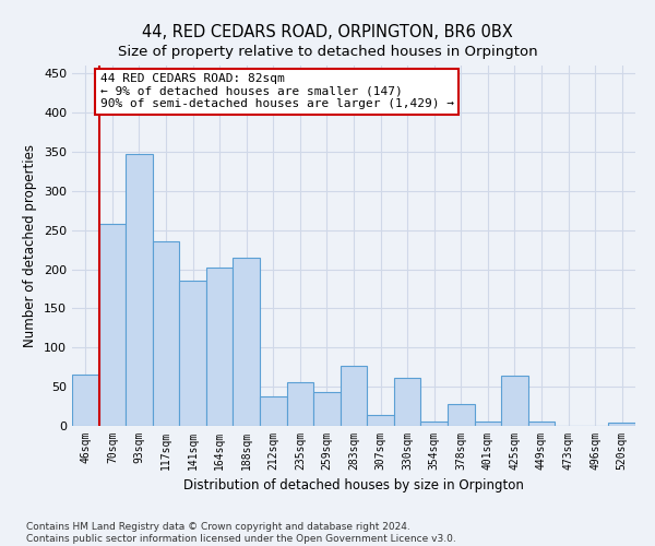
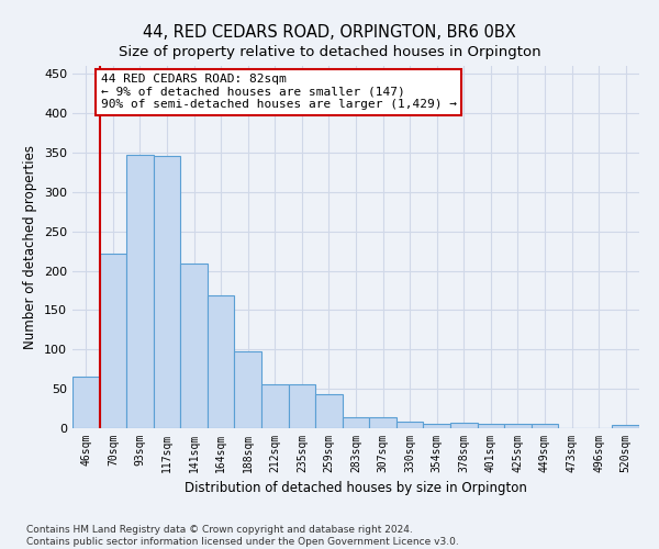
70sqm: 258 -> 222
117sqm: 236 -> 346
141sqm: 186 -> 209
164sqm: 202 -> 168
188sqm: 214 -> 98
212sqm: 38 -> 56
283sqm: 76 -> 14
330sqm: 62 -> 8
378sqm: 28 -> 7
425sqm: 64 -> 5
